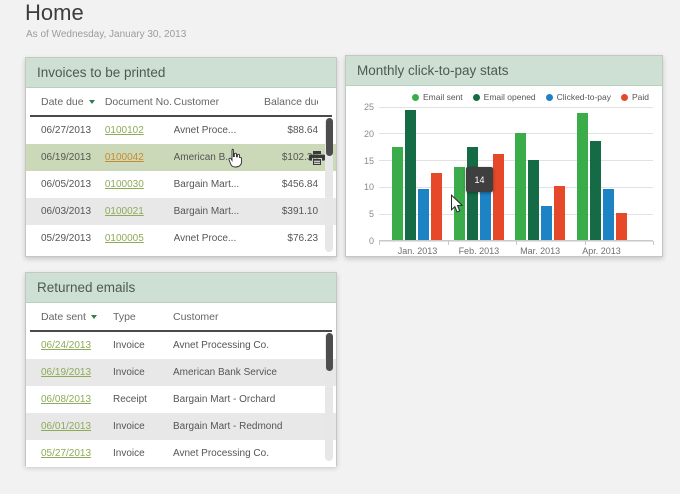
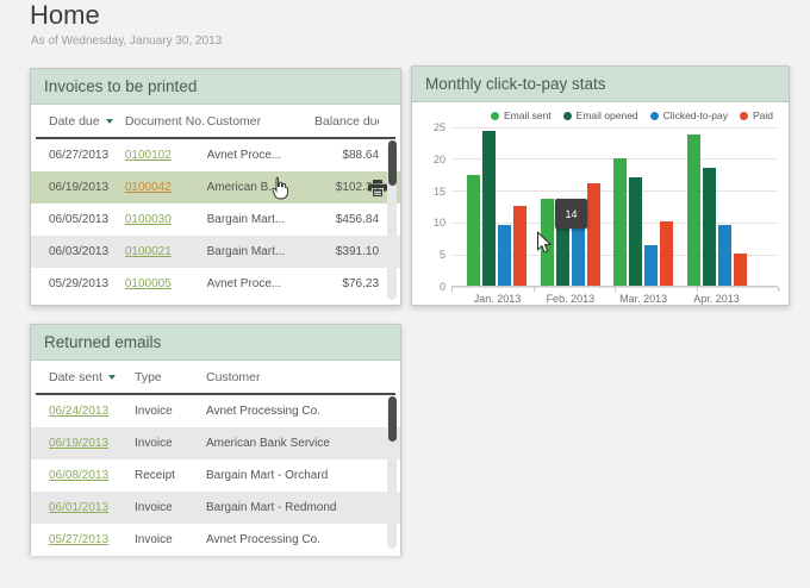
Email opened/Feb. 2013: 17 -> 10
Email opened/Mar. 2013: 15 -> 17
